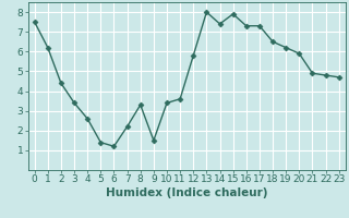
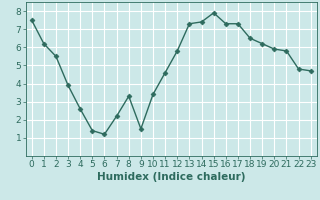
2: 4.4 -> 5.5
3: 3.4 -> 3.9
11: 3.6 -> 4.6
13: 8.0 -> 7.3
21: 4.9 -> 5.8
